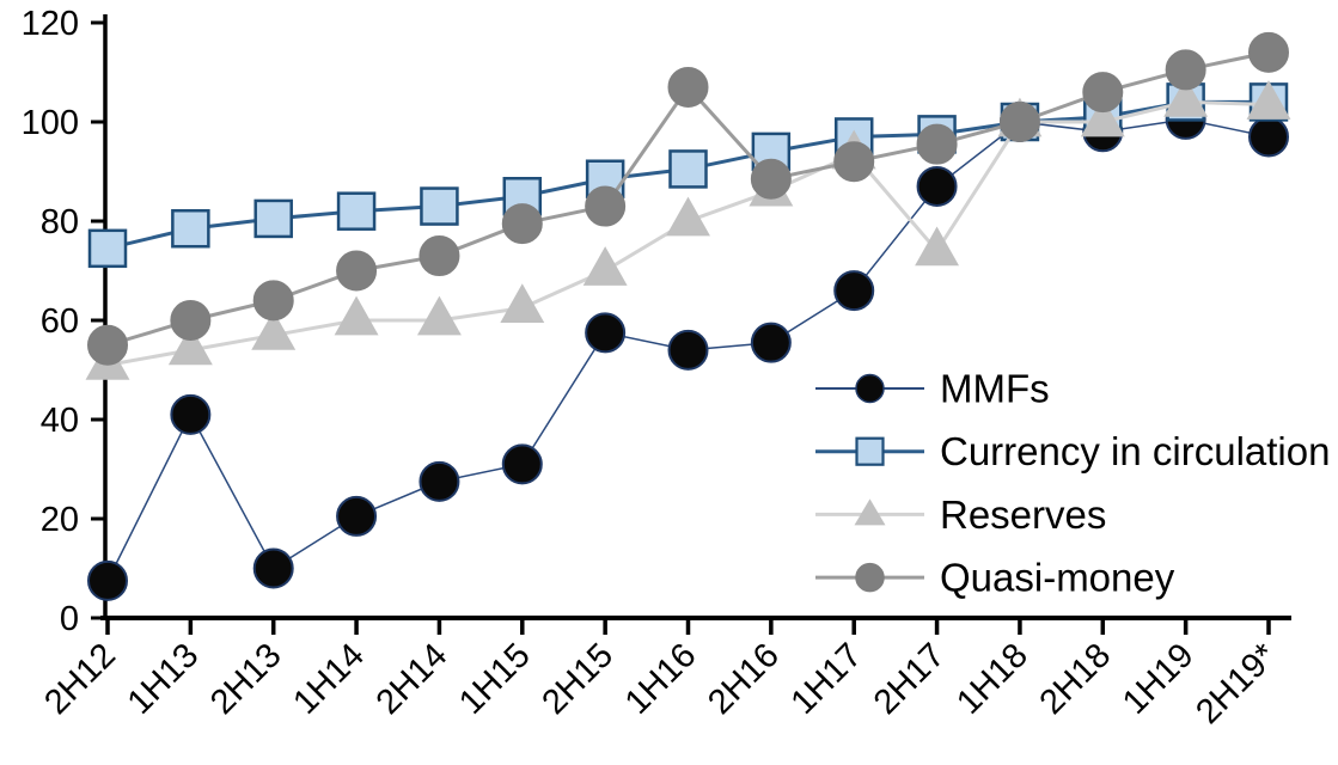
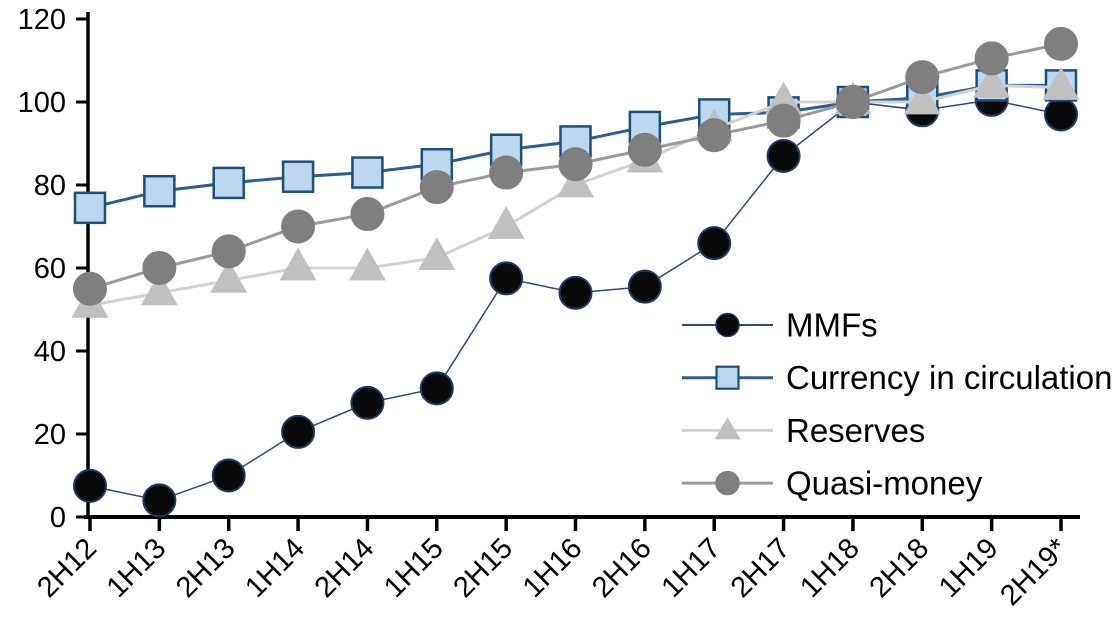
MMFs/1H13: 41 -> 4
Quasi-money/1H16: 107 -> 85
Reserves/2H17: 74 -> 100
